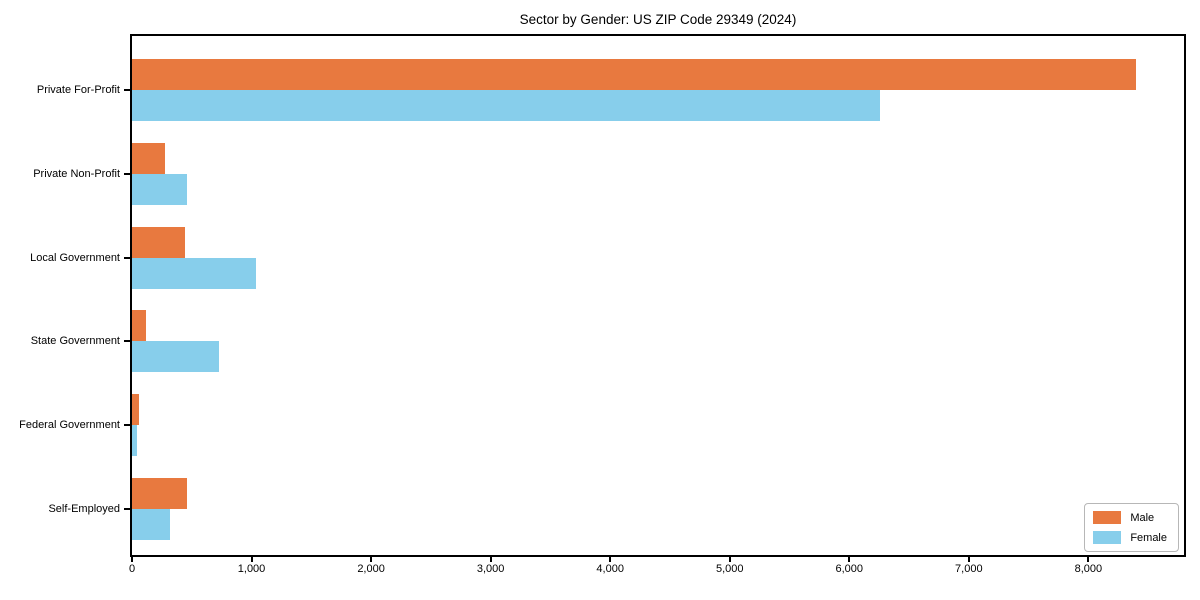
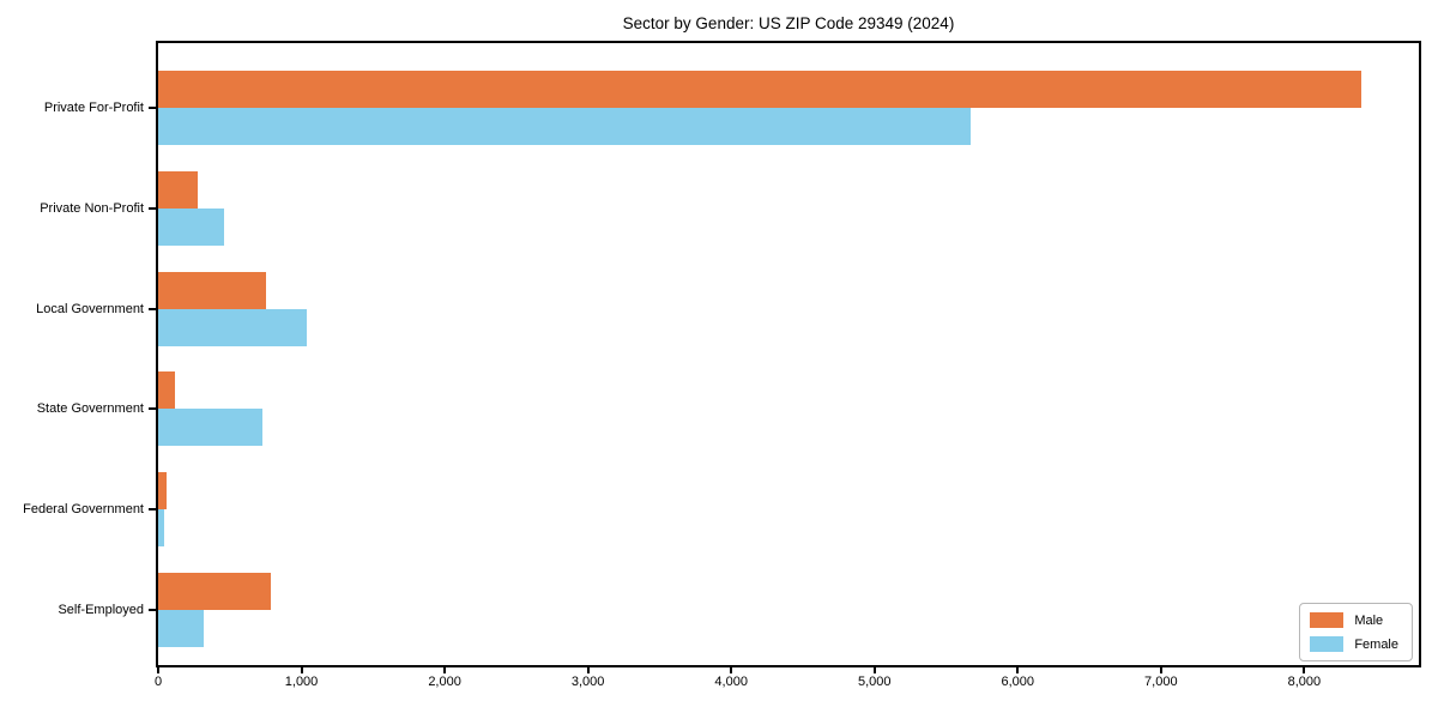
Female/Private For-Profit: 6260 -> 5670
Male/Local Government: 440 -> 750
Male/Self-Employed: 460 -> 790
